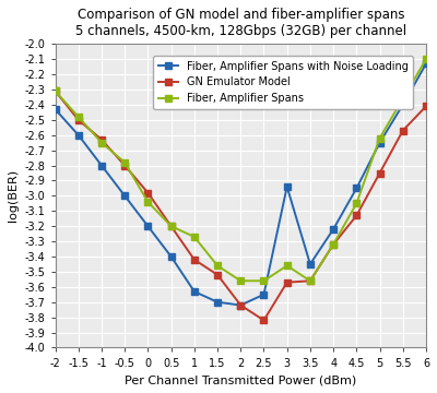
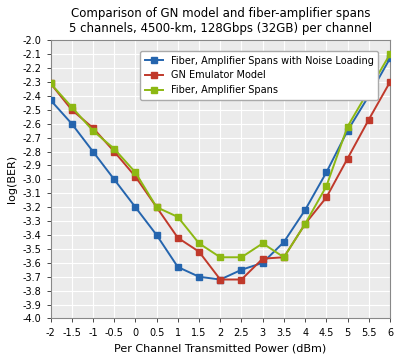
Fiber, Amplifier Spans/0: -3.04 -> -2.95
GN Emulator Model/2.5: -3.82 -> -3.72
Fiber, Amplifier Spans with Noise Loading/3: -2.94 -> -3.60
GN Emulator Model/6: -2.41 -> -2.30
